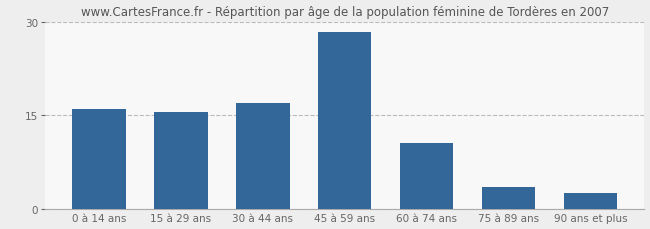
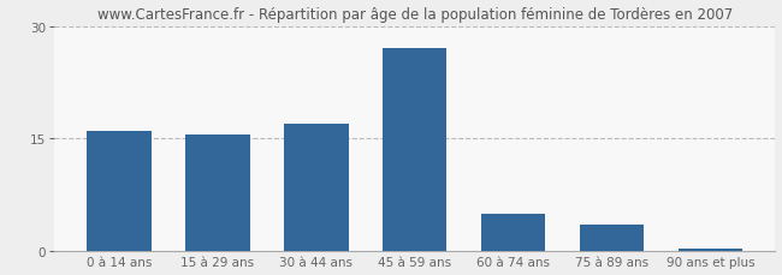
45 à 59 ans: 28.4 -> 27.0
60 à 74 ans: 10.6 -> 5.0
90 ans et plus: 2.6 -> 0.3
